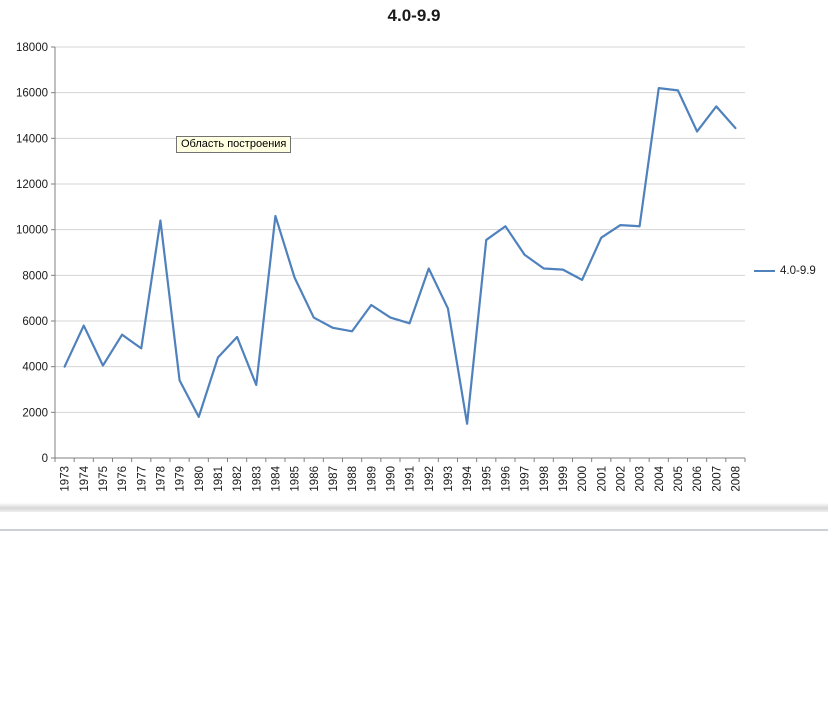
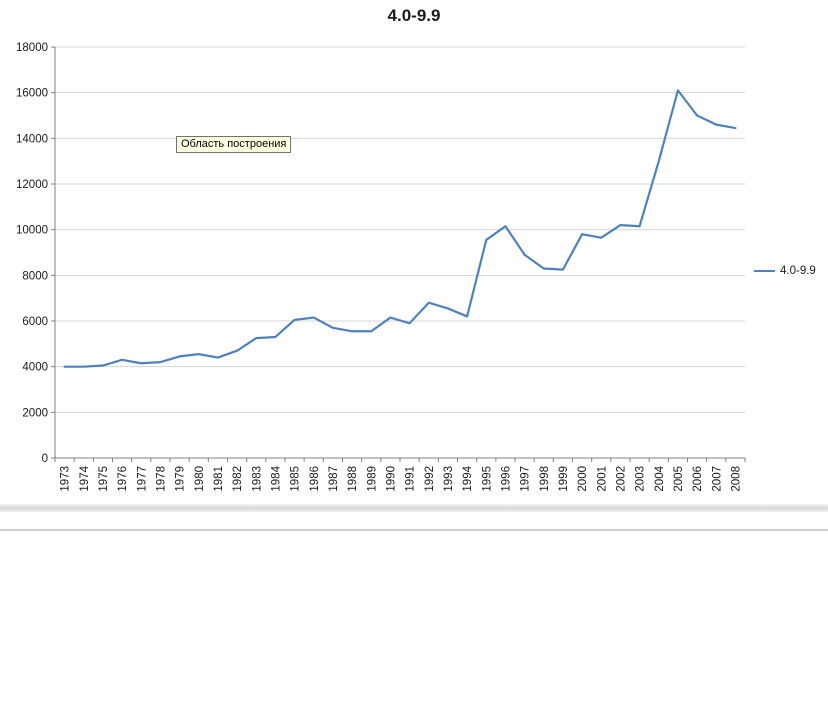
1974: 5800 -> 4000
1976: 5400 -> 4300
1977: 4800 -> 4200
1978: 10400 -> 4200
1979: 3400 -> 4400
1980: 1800 -> 4600
1982: 5300 -> 4700
1983: 3200 -> 5200
1984: 10600 -> 5300
1985: 7900 -> 6000
1989: 6700 -> 5600
1992: 8300 -> 6800
1994: 1500 -> 6200
2000: 7800 -> 9800
2004: 16200 -> 13000
2006: 14300 -> 15000
2007: 15400 -> 14600
